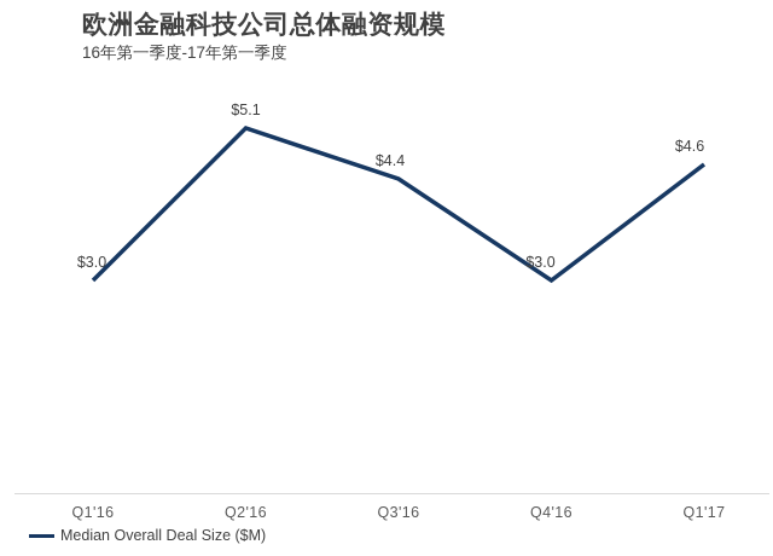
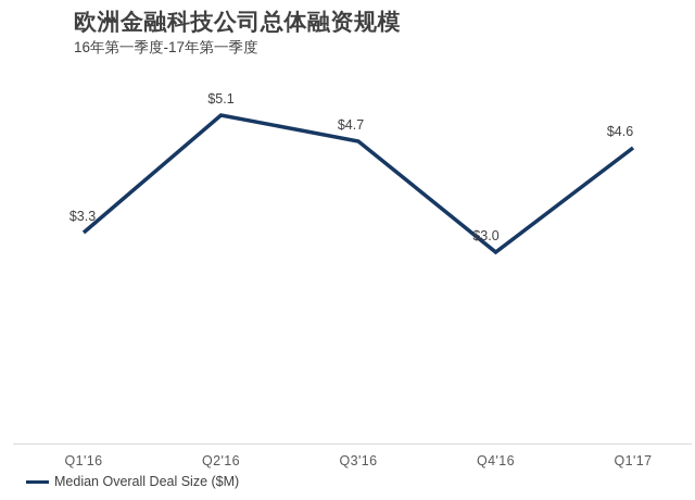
Q1'16: $3.0 -> $3.3
Q3'16: $4.4 -> $4.7
